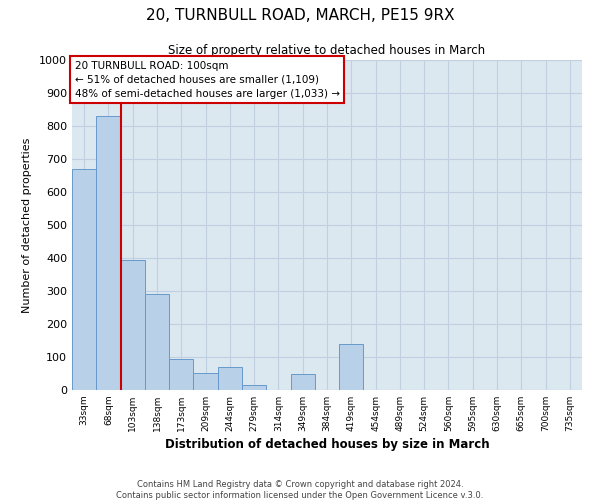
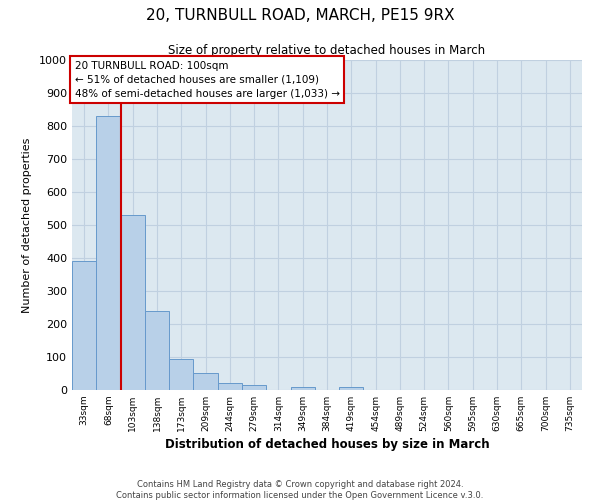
33sqm: 670 -> 390
103sqm: 395 -> 530
138sqm: 290 -> 240
244sqm: 70 -> 22
349sqm: 50 -> 10
419sqm: 140 -> 10
